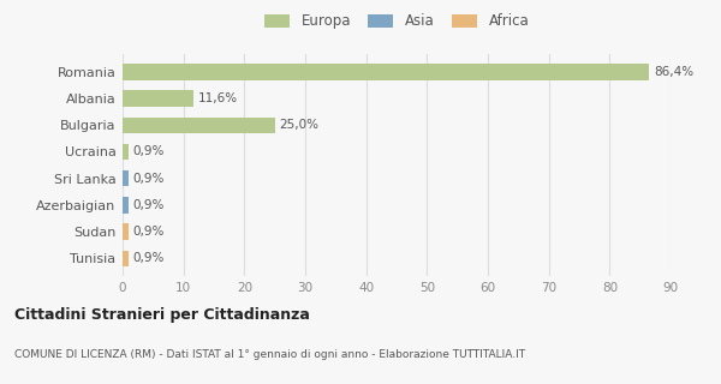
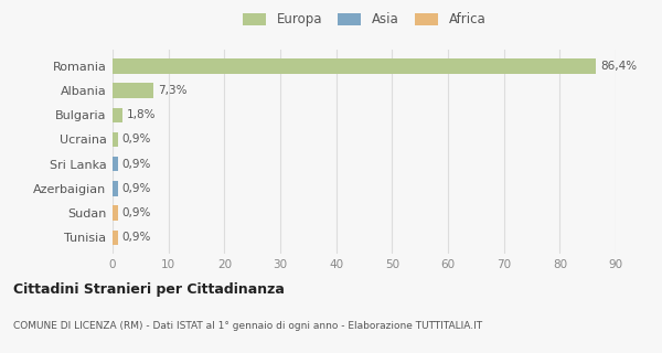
Albania: 11,6% -> 7,3%
Bulgaria: 25,0% -> 1,8%
